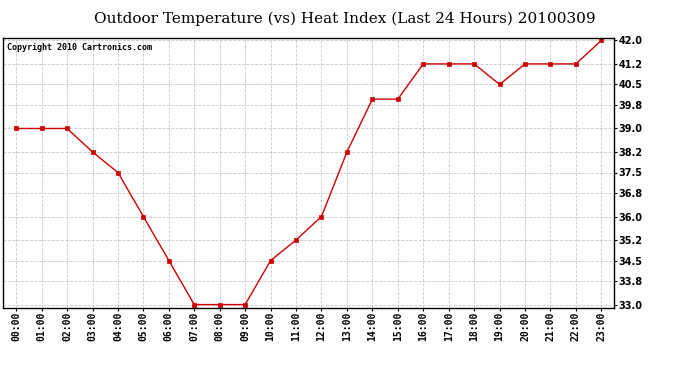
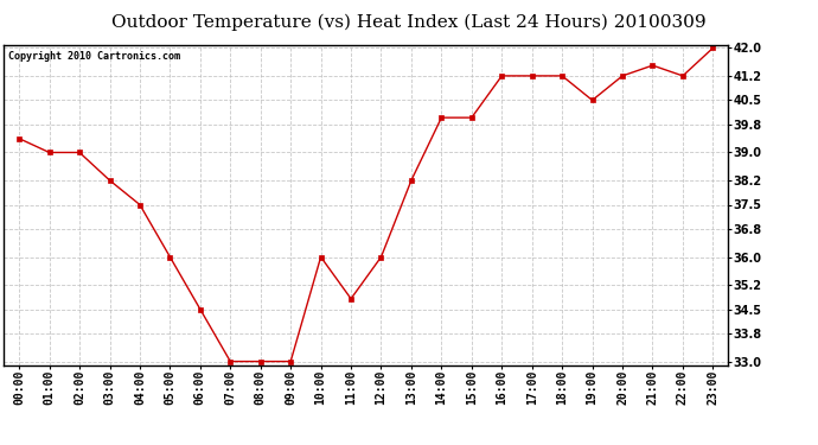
00:00: 39.0 -> 39.4
10:00: 34.5 -> 36.0
11:00: 35.2 -> 34.8
21:00: 41.2 -> 41.5
